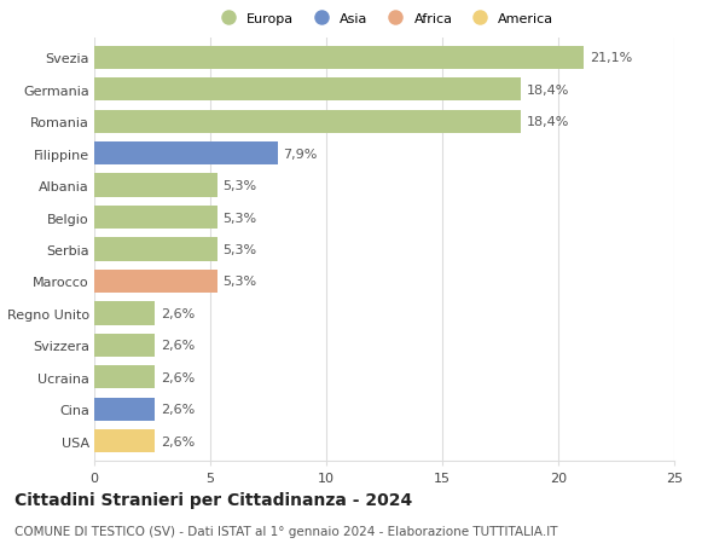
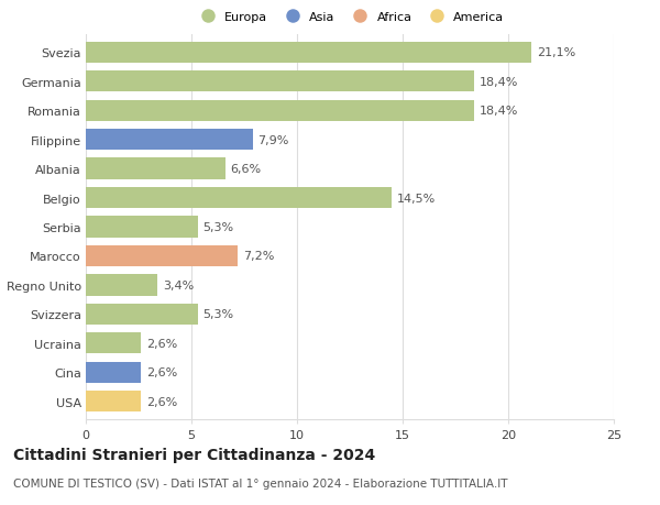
Albania: 5,3% -> 6,6%
Belgio: 5,3% -> 14,5%
Marocco: 5,3% -> 7,2%
Regno Unito: 2,6% -> 3,4%
Svizzera: 2,6% -> 5,3%
